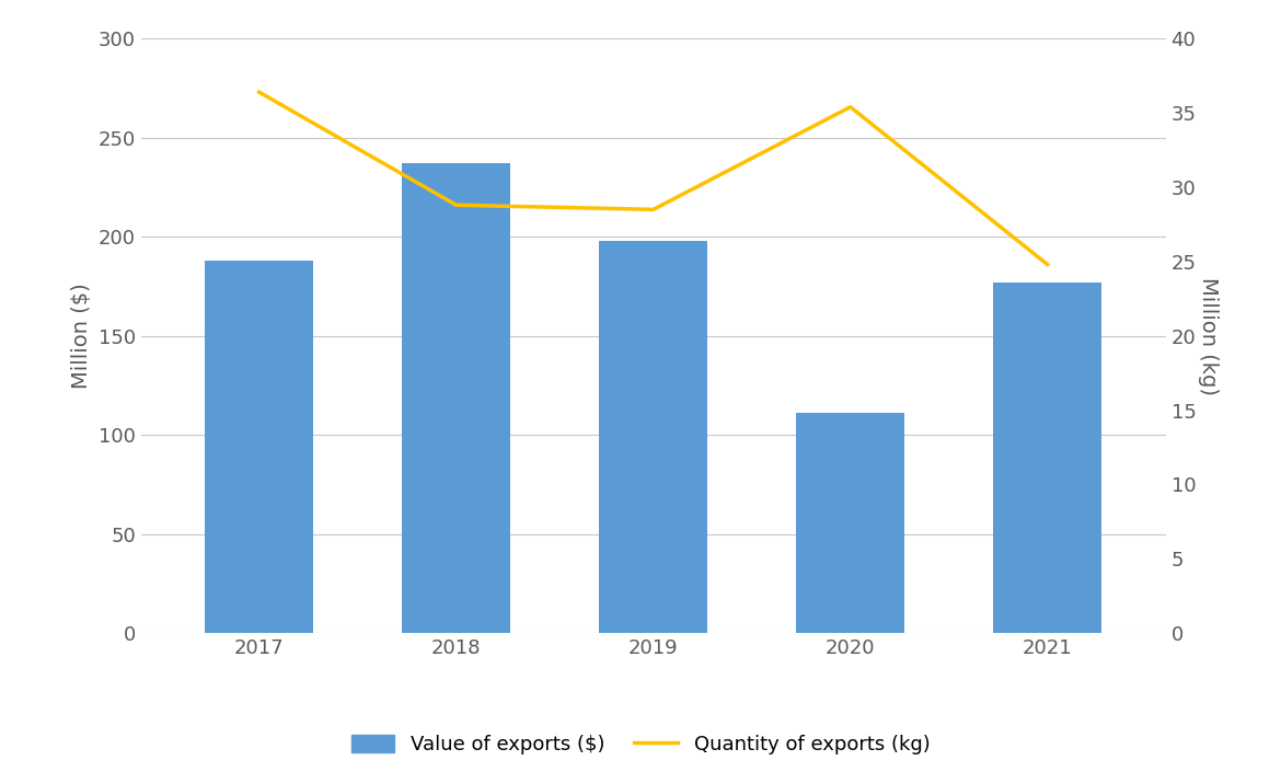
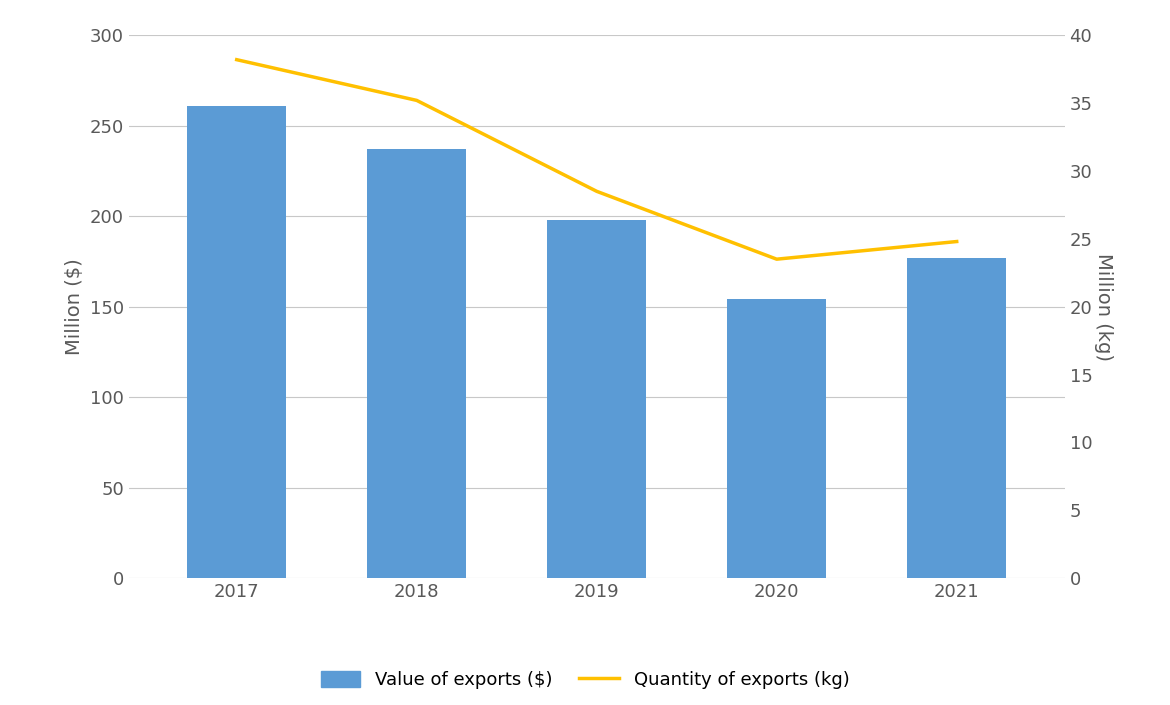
Value of exports ($)/2017: 188 -> 261
Quantity of exports (kg)/2017: 36.4 -> 38.2
Quantity of exports (kg)/2018: 28.8 -> 35.2
Value of exports ($)/2020: 111 -> 154
Quantity of exports (kg)/2020: 35.4 -> 23.5
